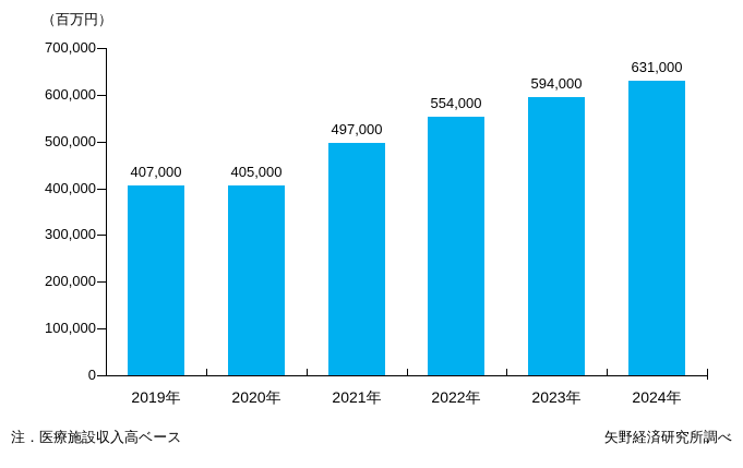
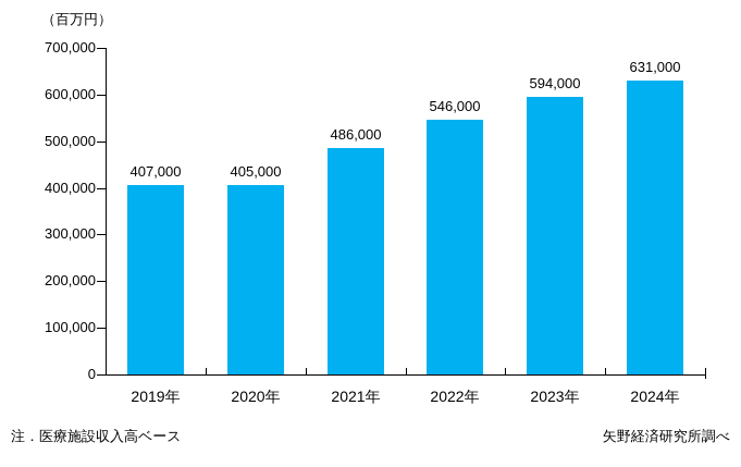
2021年: 497,000 -> 486,000
2022年: 554,000 -> 546,000
